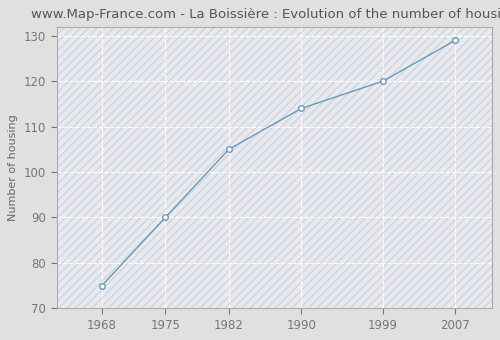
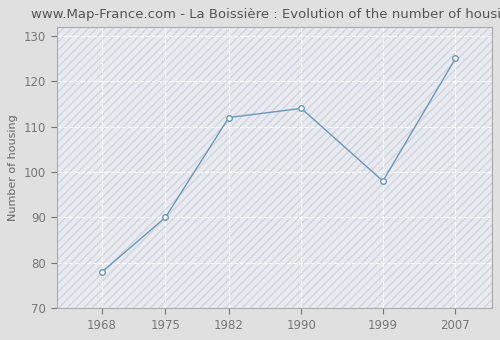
1968: 75 -> 78
1982: 105 -> 112
1999: 120 -> 98
2007: 129 -> 125
